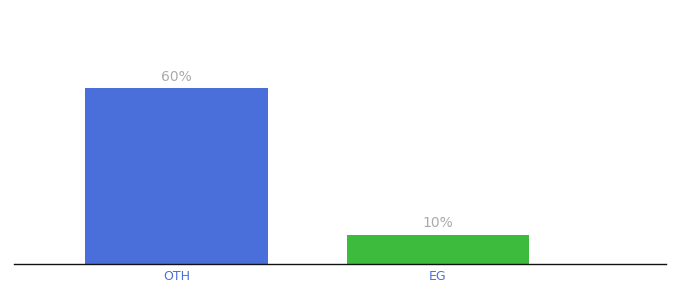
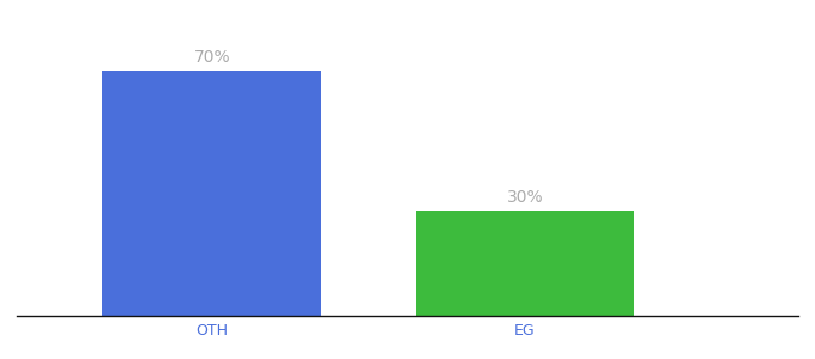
OTH: 60% -> 70%
EG: 10% -> 30%
